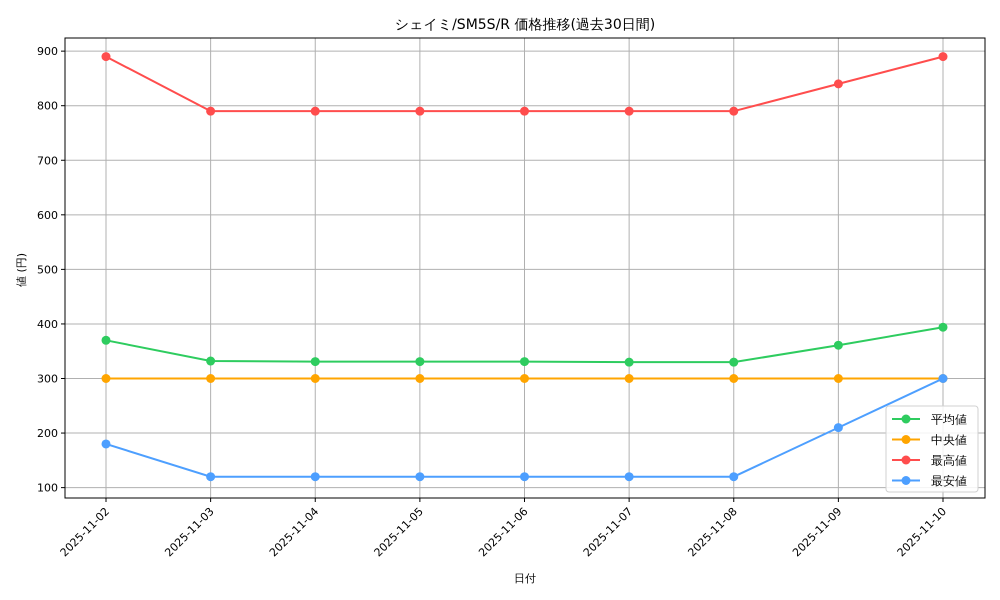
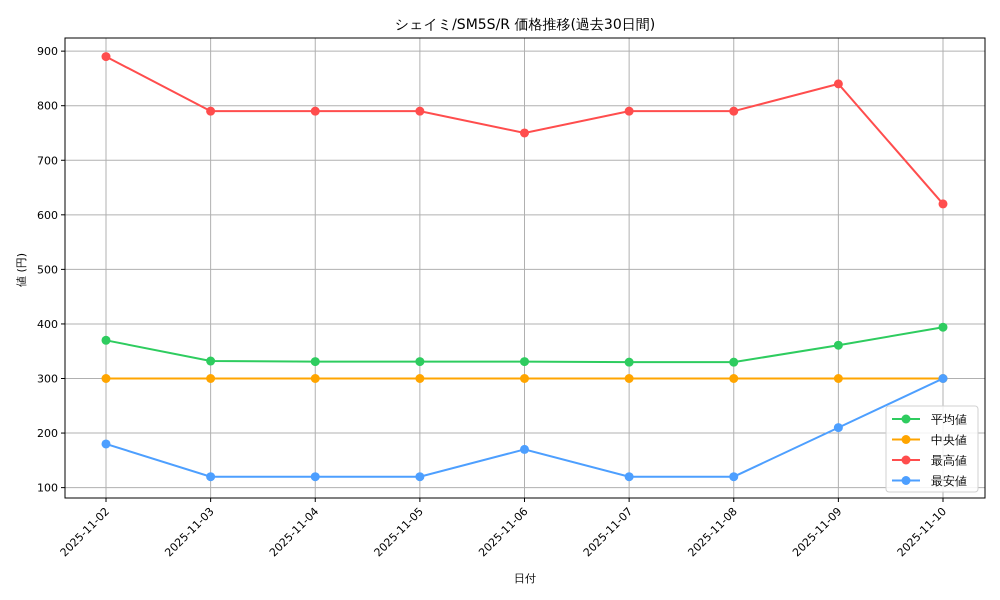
最高値/2025-11-06: 790 -> 750
最安値/2025-11-06: 120 -> 170
最高値/2025-11-10: 890 -> 620
